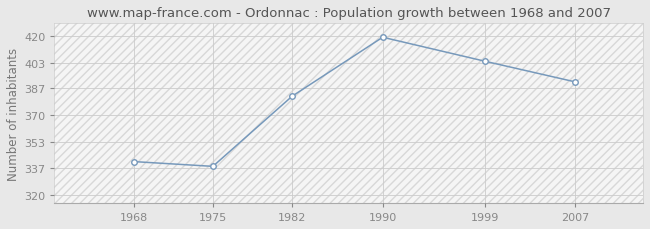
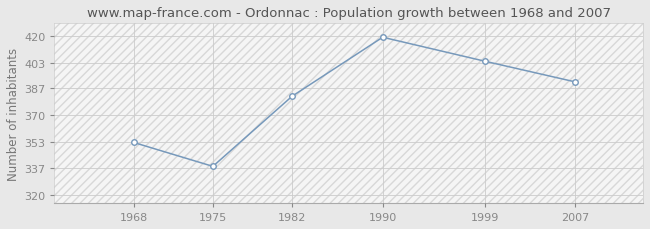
1968: 341 -> 353
